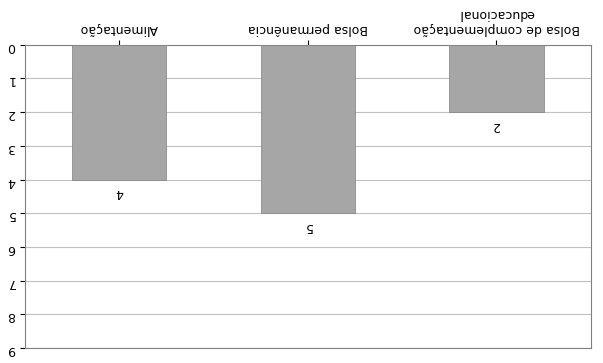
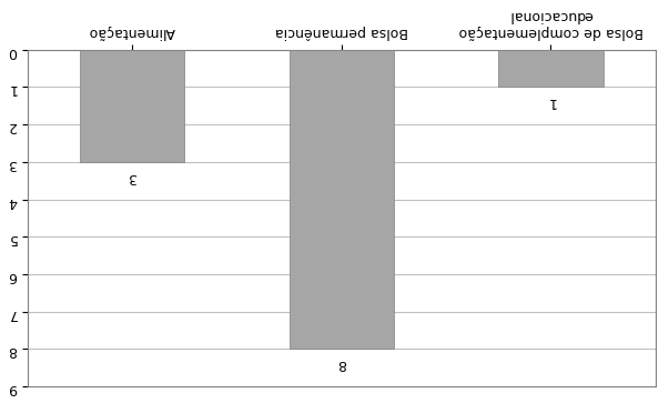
Alimentação: 4 -> 3
Bolsa permanência: 5 -> 8
Bolsa de complementação educacional: 2 -> 1
